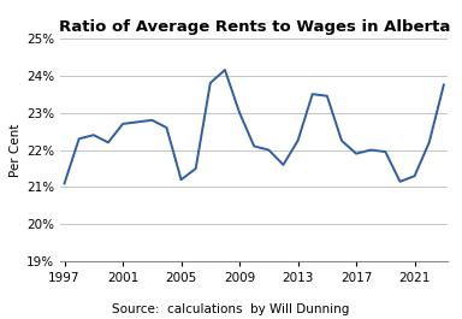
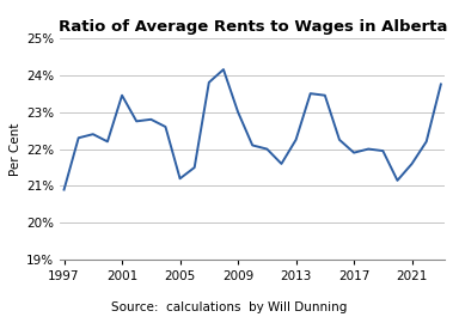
1997: 21.10% -> 20.90%
2001: 22.70% -> 23.45%
2021: 21.30% -> 21.60%
